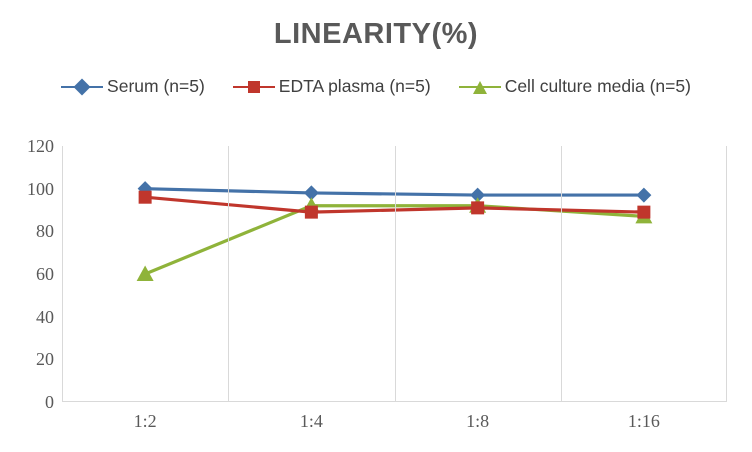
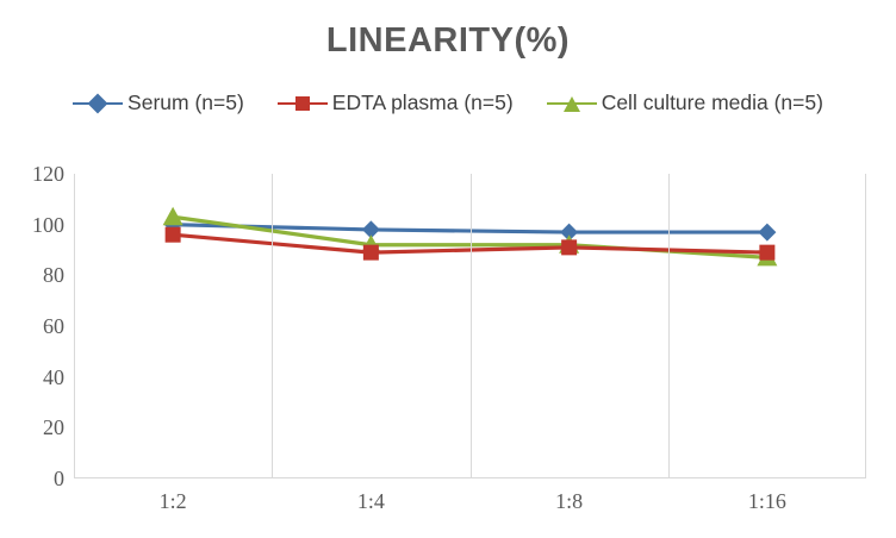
Cell culture media (n=5)/1:2: 60 -> 103
